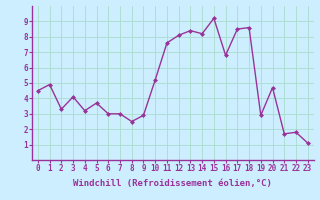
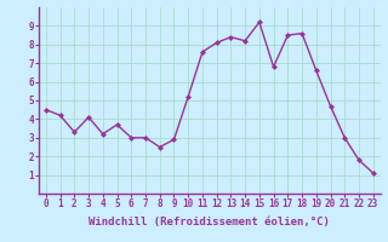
1: 4.9 -> 4.2
19: 2.9 -> 6.6
21: 1.7 -> 3.0
